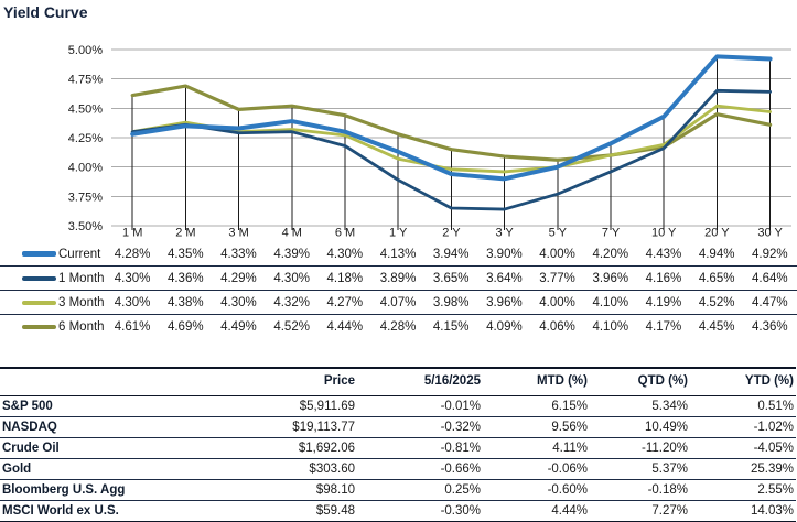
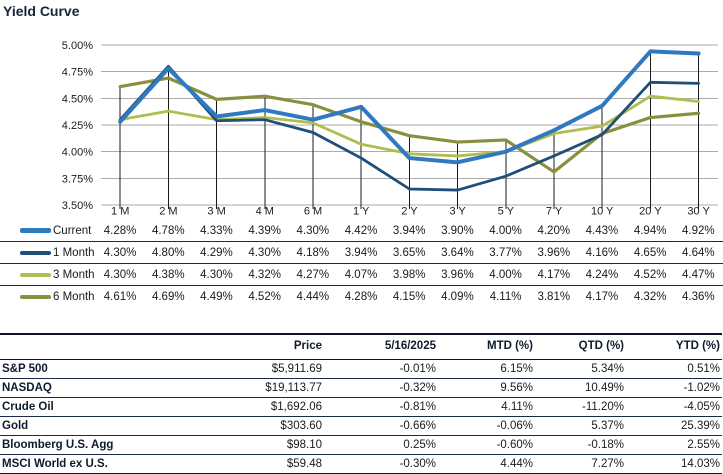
Current/2 M: 4.35% -> 4.78%
1 Month/2 M: 4.36% -> 4.80%
Current/1 Y: 4.13% -> 4.42%
1 Month/1 Y: 3.89% -> 3.94%
6 Month/5 Y: 4.06% -> 4.11%
3 Month/7 Y: 4.10% -> 4.17%
6 Month/7 Y: 4.10% -> 3.81%
3 Month/10 Y: 4.19% -> 4.24%
6 Month/20 Y: 4.45% -> 4.32%
